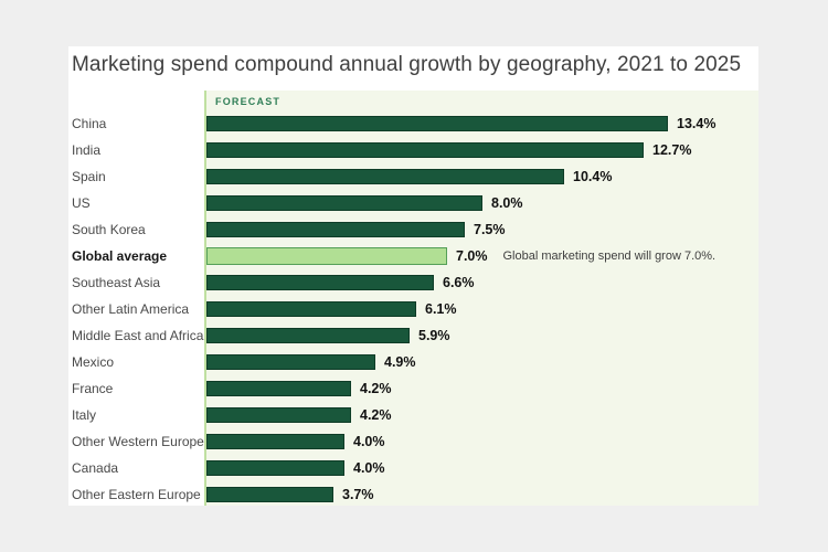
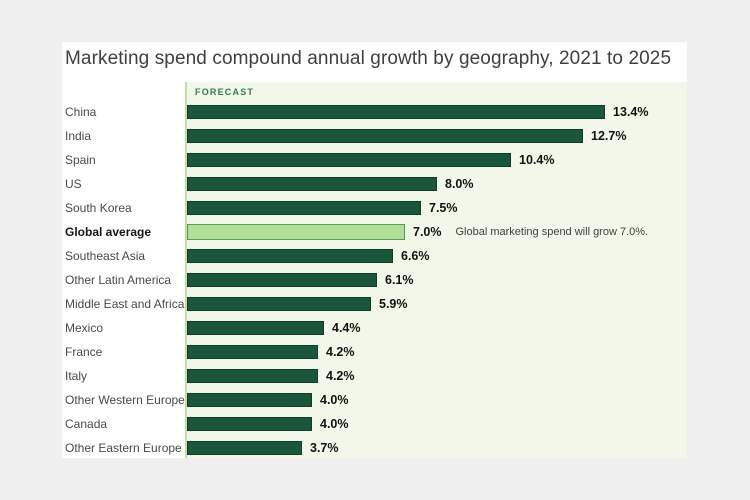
Mexico: 4.9% -> 4.4%
